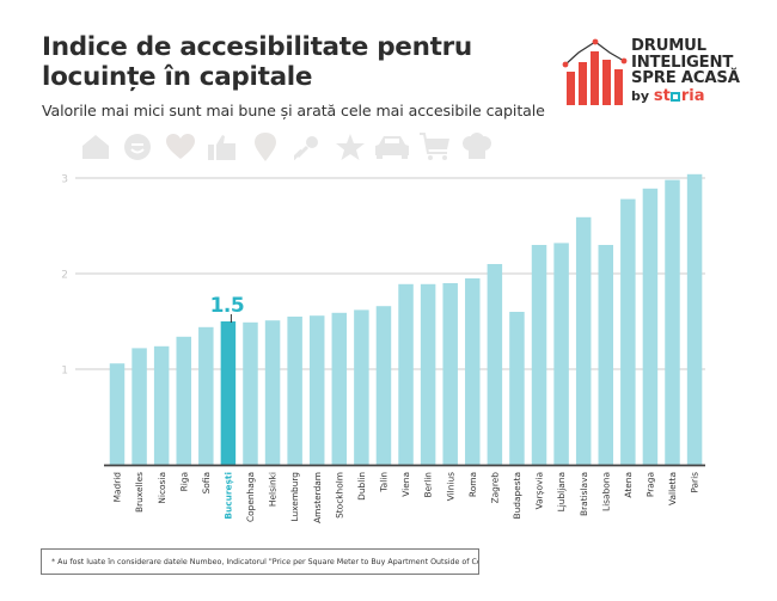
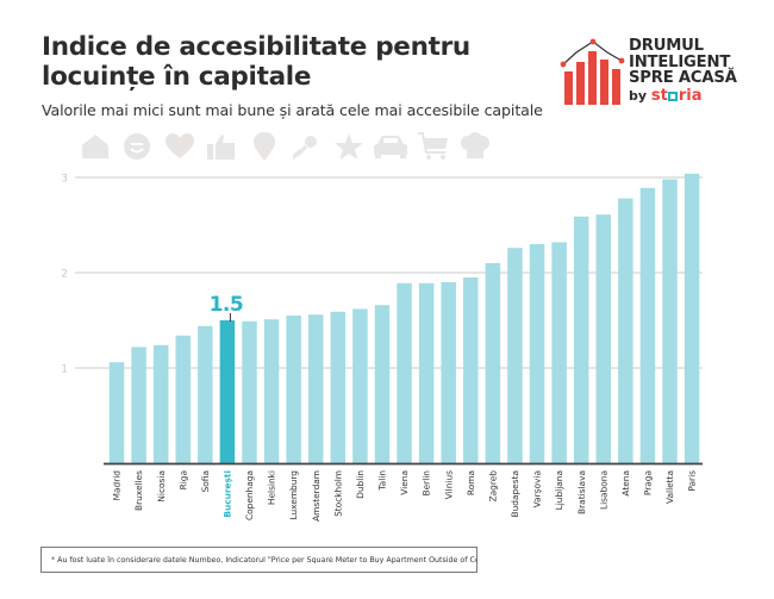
Budapesta: 1.6 -> 2.3
Lisabona: 2.3 -> 2.6
